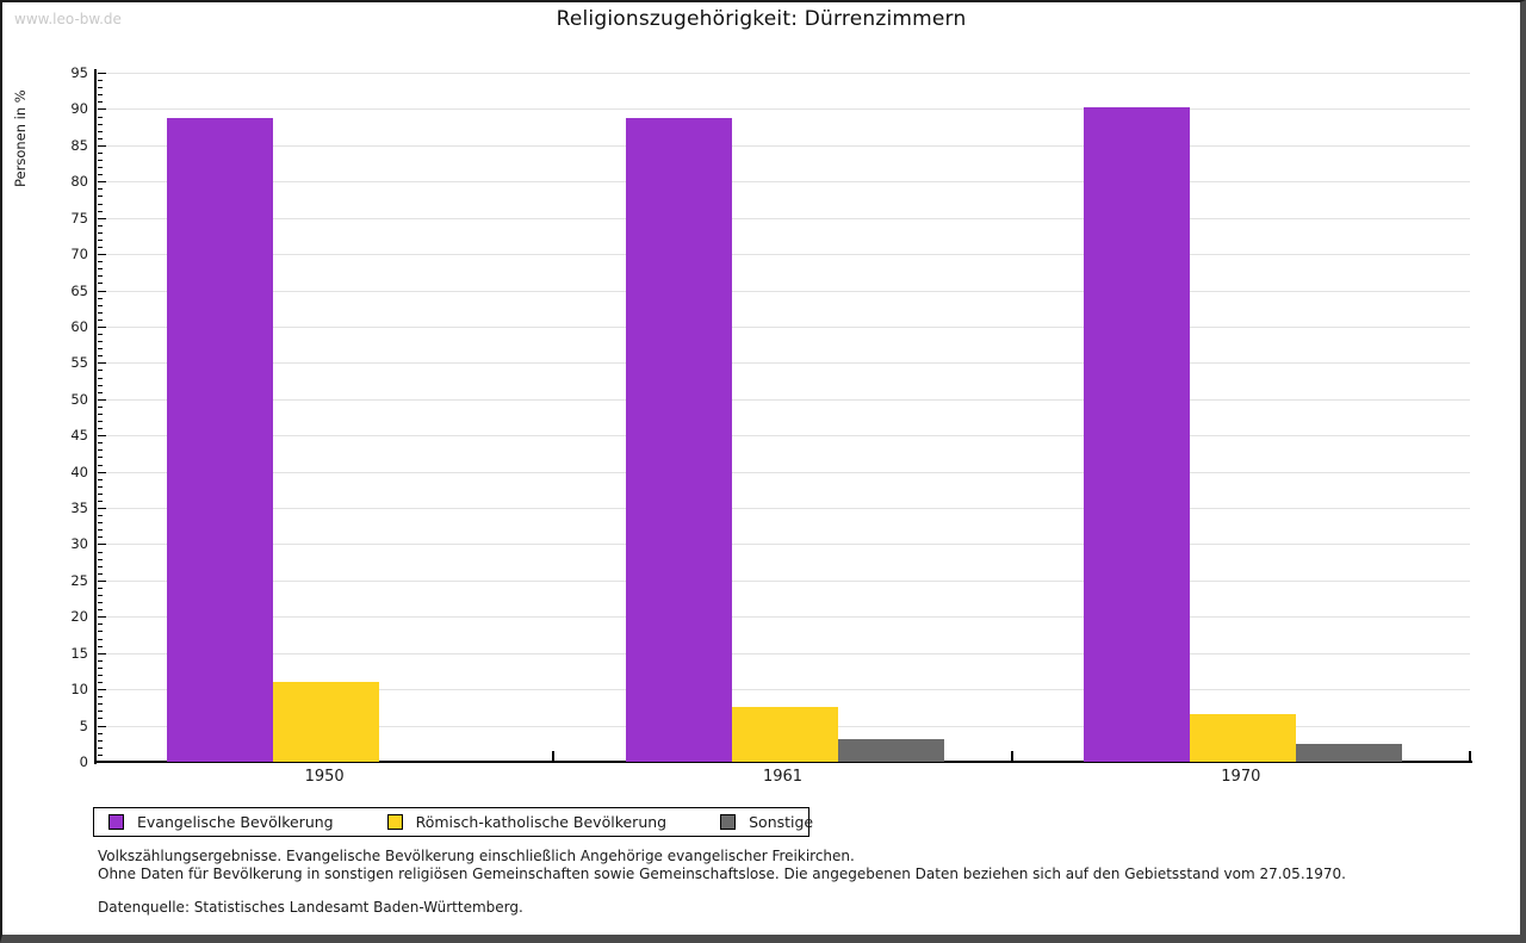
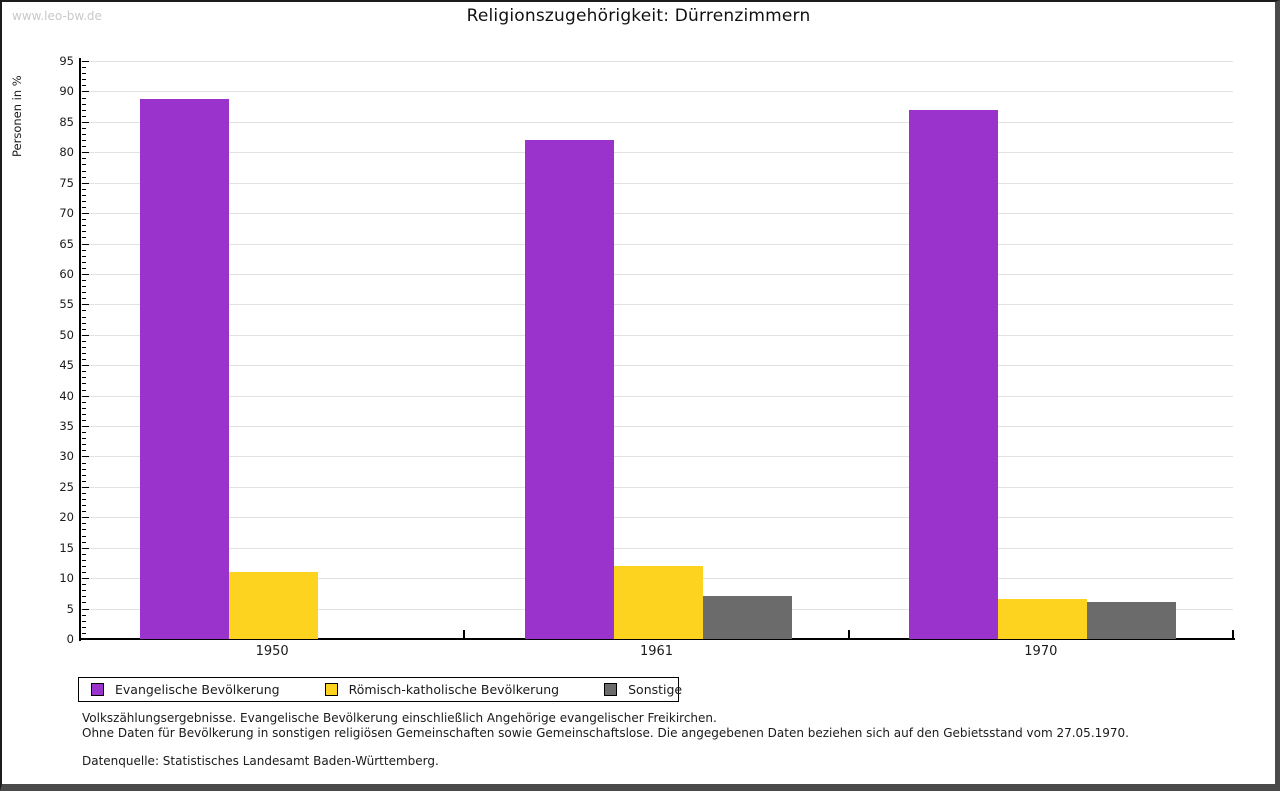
Evangelische Bevölkerung/1961: 89 -> 82
Römisch-katholische Bevölkerung/1961: 8 -> 12
Sonstige/1961: 3 -> 7
Evangelische Bevölkerung/1970: 90 -> 87
Sonstige/1970: 2 -> 6
